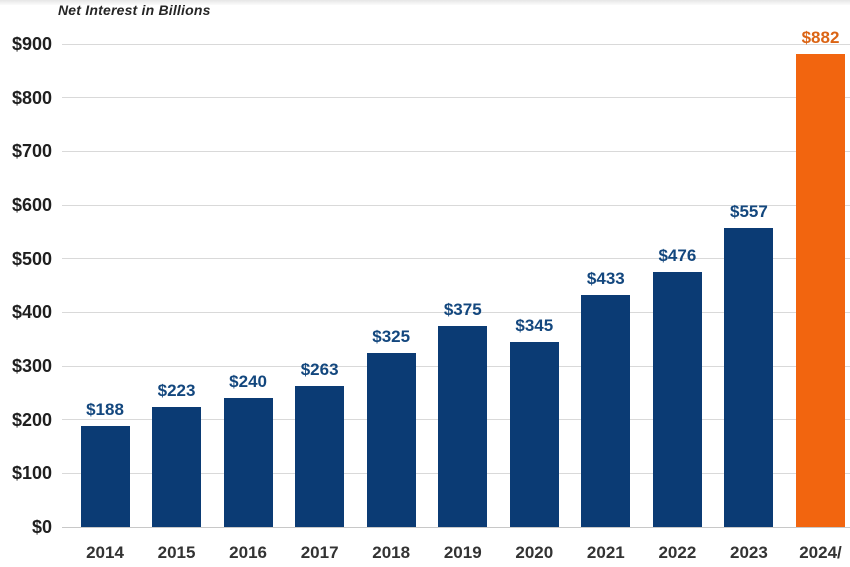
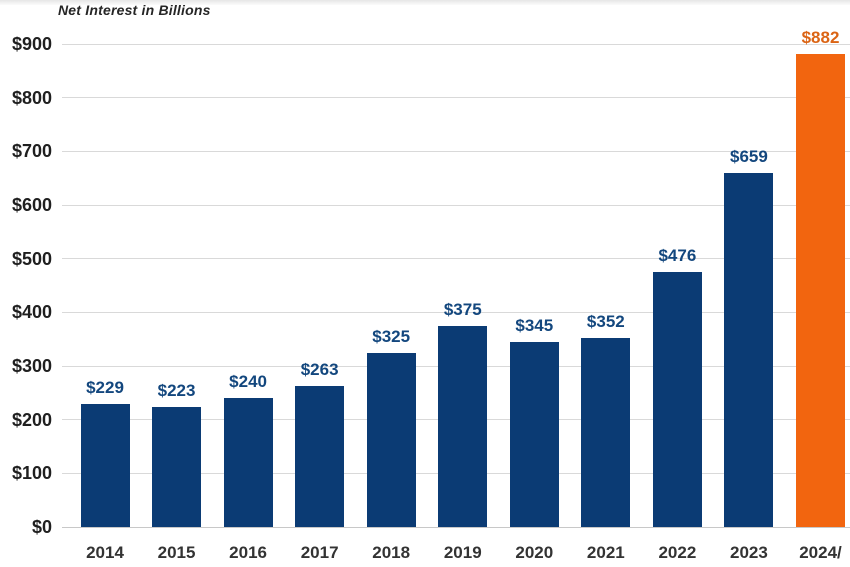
2014: $188 -> $229
2021: $433 -> $352
2023: $557 -> $659
